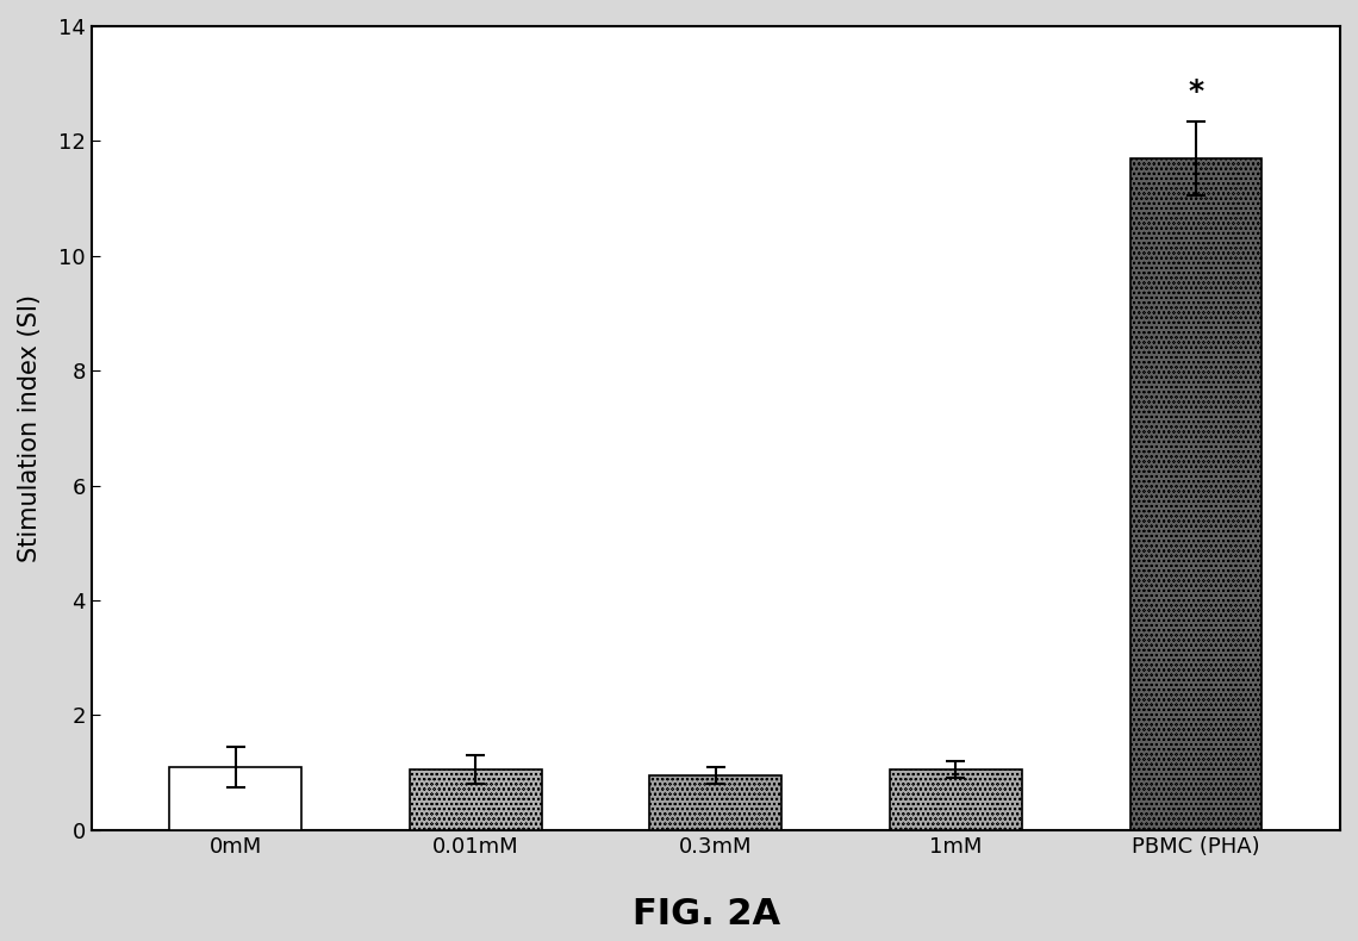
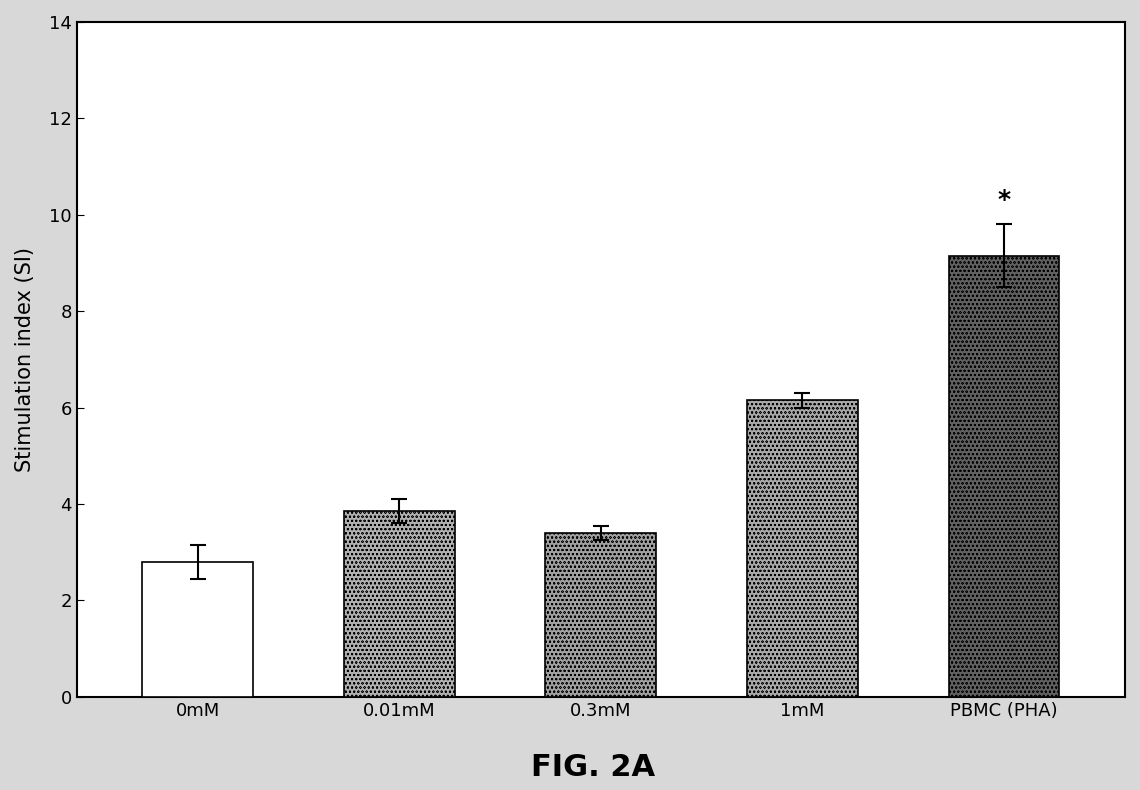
0mM: 1.10 -> 2.80
0.01mM: 1.05 -> 3.85
0.3mM: 0.95 -> 3.40
1mM: 1.05 -> 6.15
PBMC (PHA): 11.70 -> 9.15
